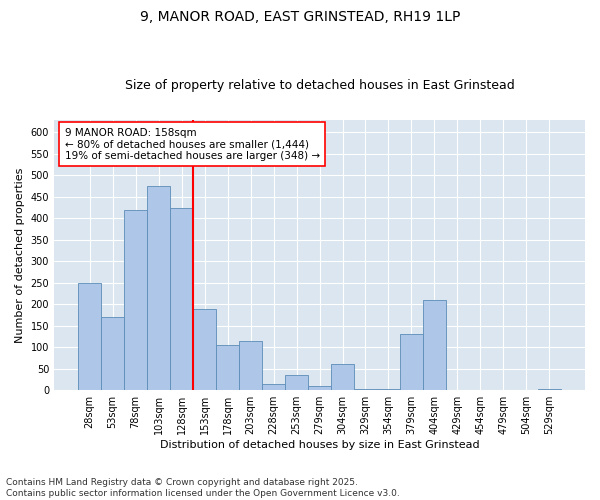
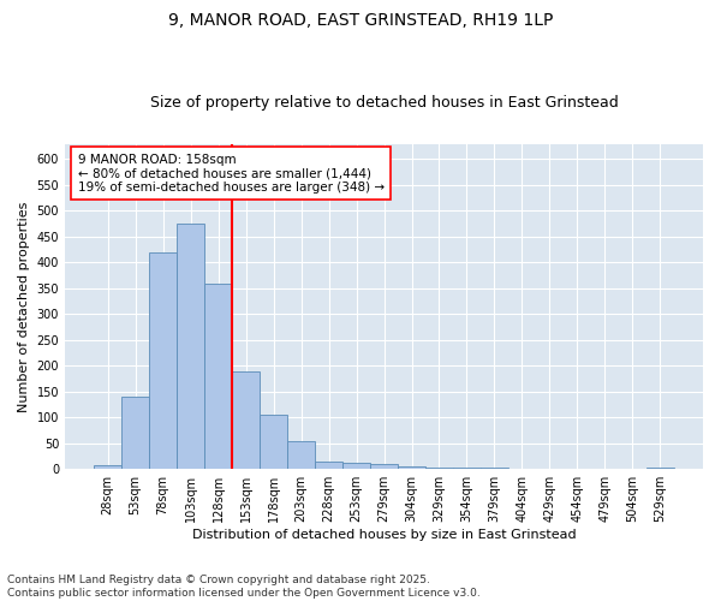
28sqm: 250 -> 8
53sqm: 170 -> 140
128sqm: 425 -> 360
203sqm: 115 -> 55
253sqm: 35 -> 12
304sqm: 60 -> 5
379sqm: 130 -> 2
404sqm: 210 -> 1
